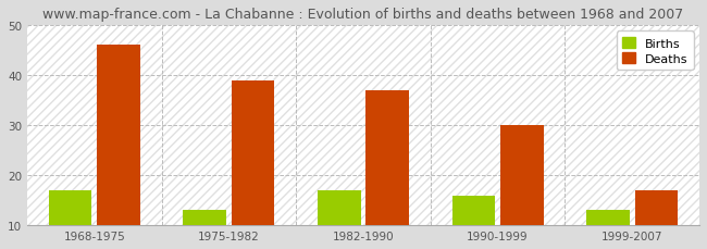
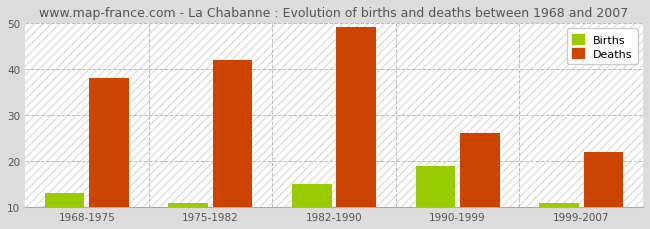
Births/1968-1975: 17 -> 13
Deaths/1968-1975: 46 -> 38
Births/1975-1982: 13 -> 11
Deaths/1975-1982: 39 -> 42
Births/1982-1990: 17 -> 15
Deaths/1982-1990: 37 -> 49
Births/1990-1999: 16 -> 19
Deaths/1990-1999: 30 -> 26
Births/1999-2007: 13 -> 11
Deaths/1999-2007: 17 -> 22
